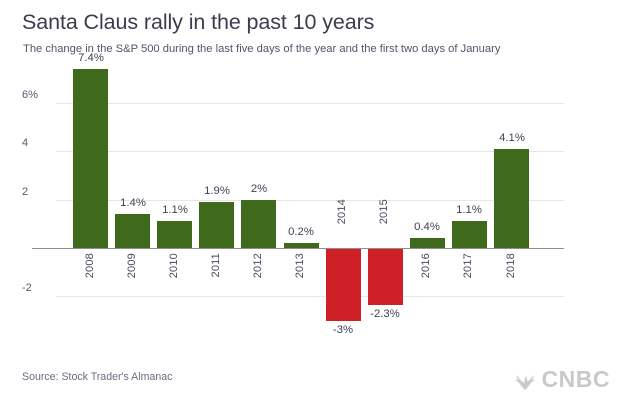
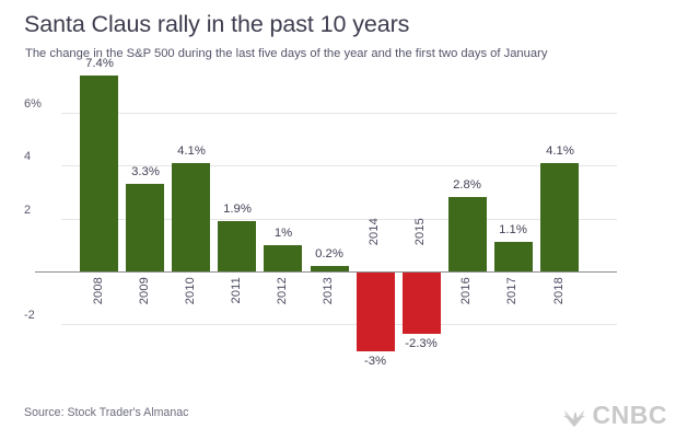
2009: 1.4% -> 3.3%
2010: 1.1% -> 4.1%
2012: 2% -> 1%
2016: 0.4% -> 2.8%
